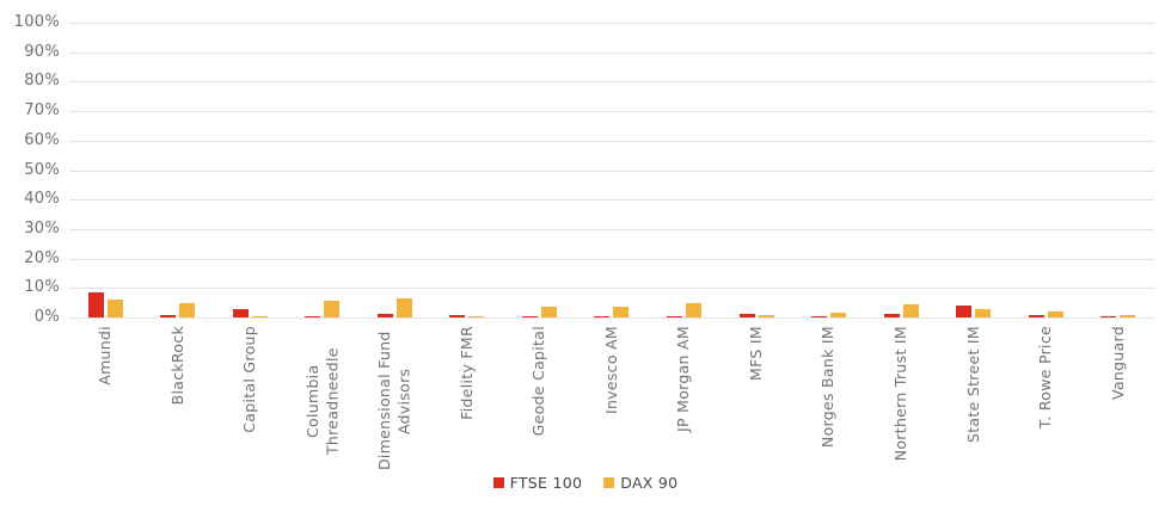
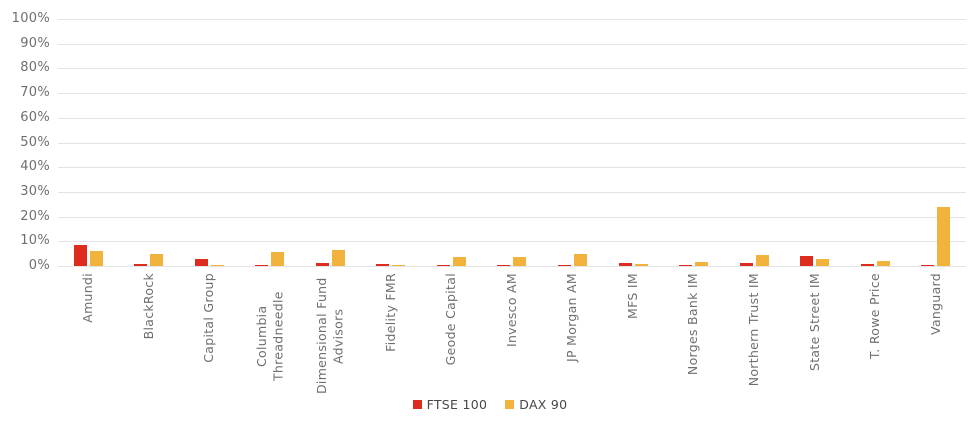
DAX 90/Vanguard: 1% -> 24%
